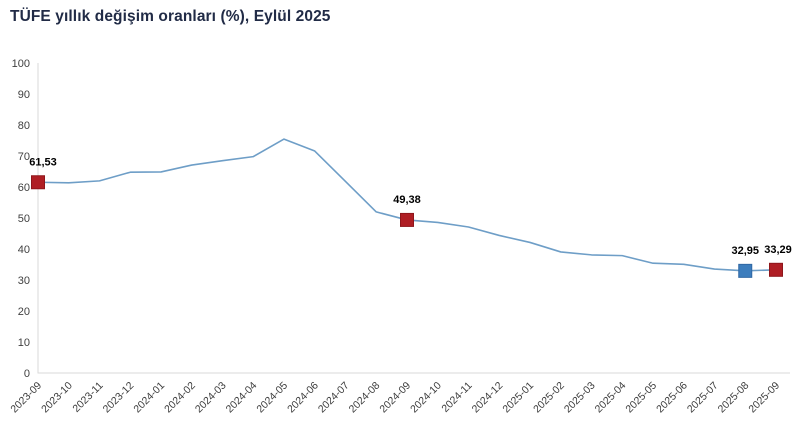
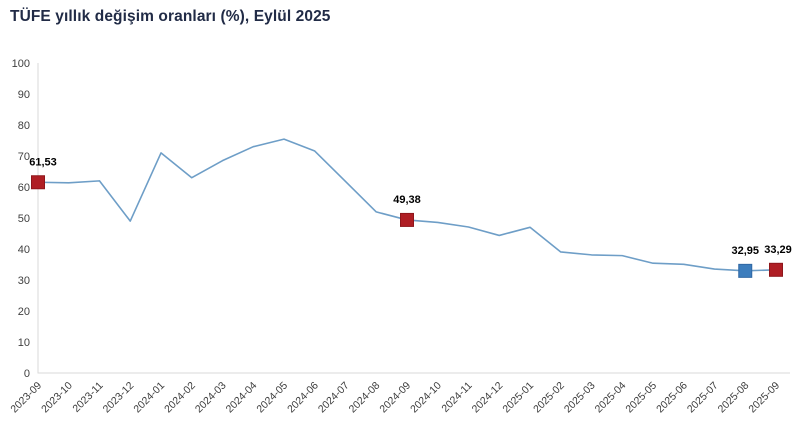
2023-12: 65 -> 49
2024-01: 65 -> 71
2024-02: 67 -> 63
2024-04: 70 -> 73
2025-01: 42 -> 47
